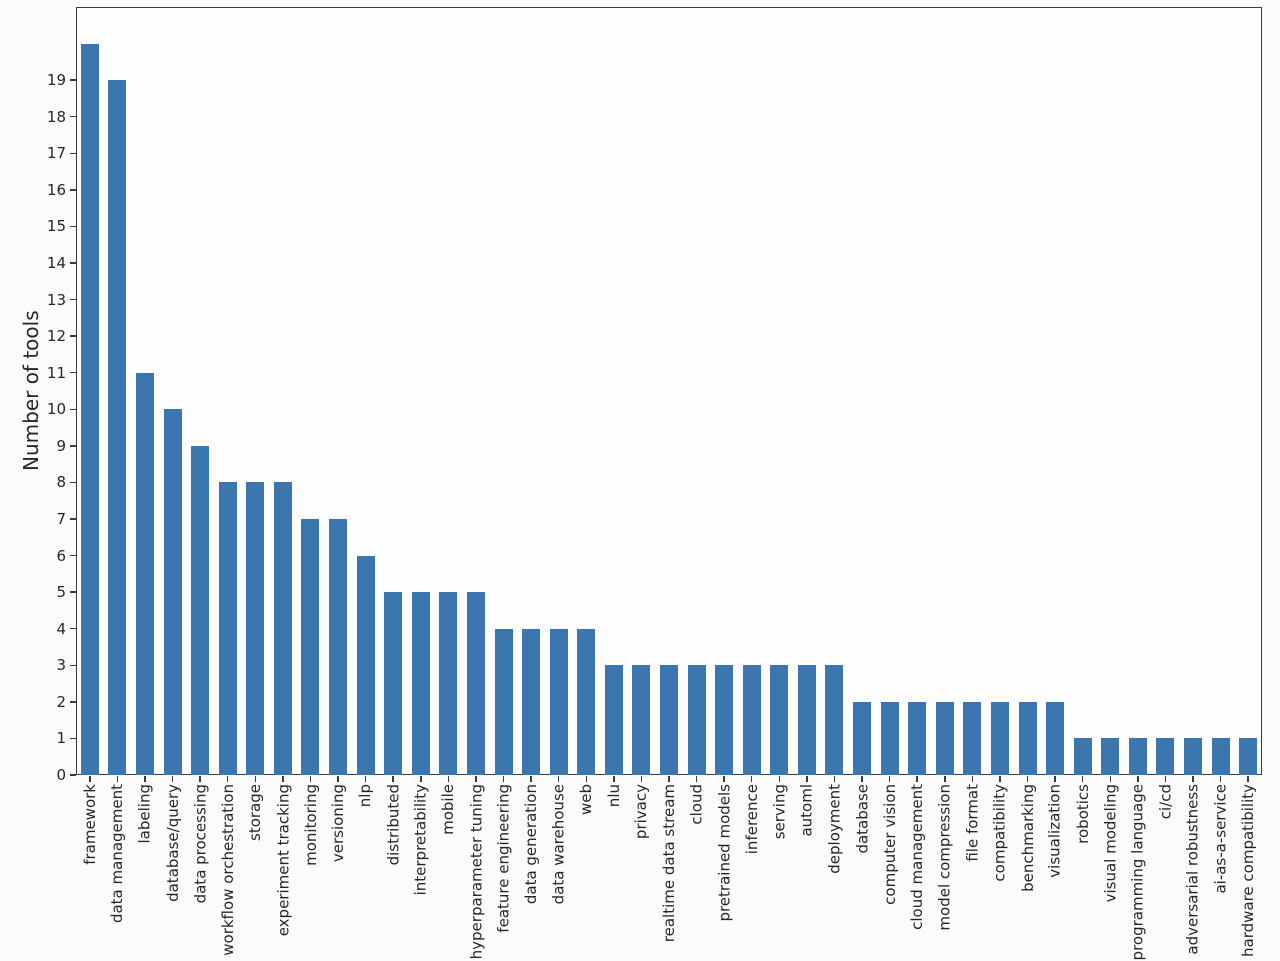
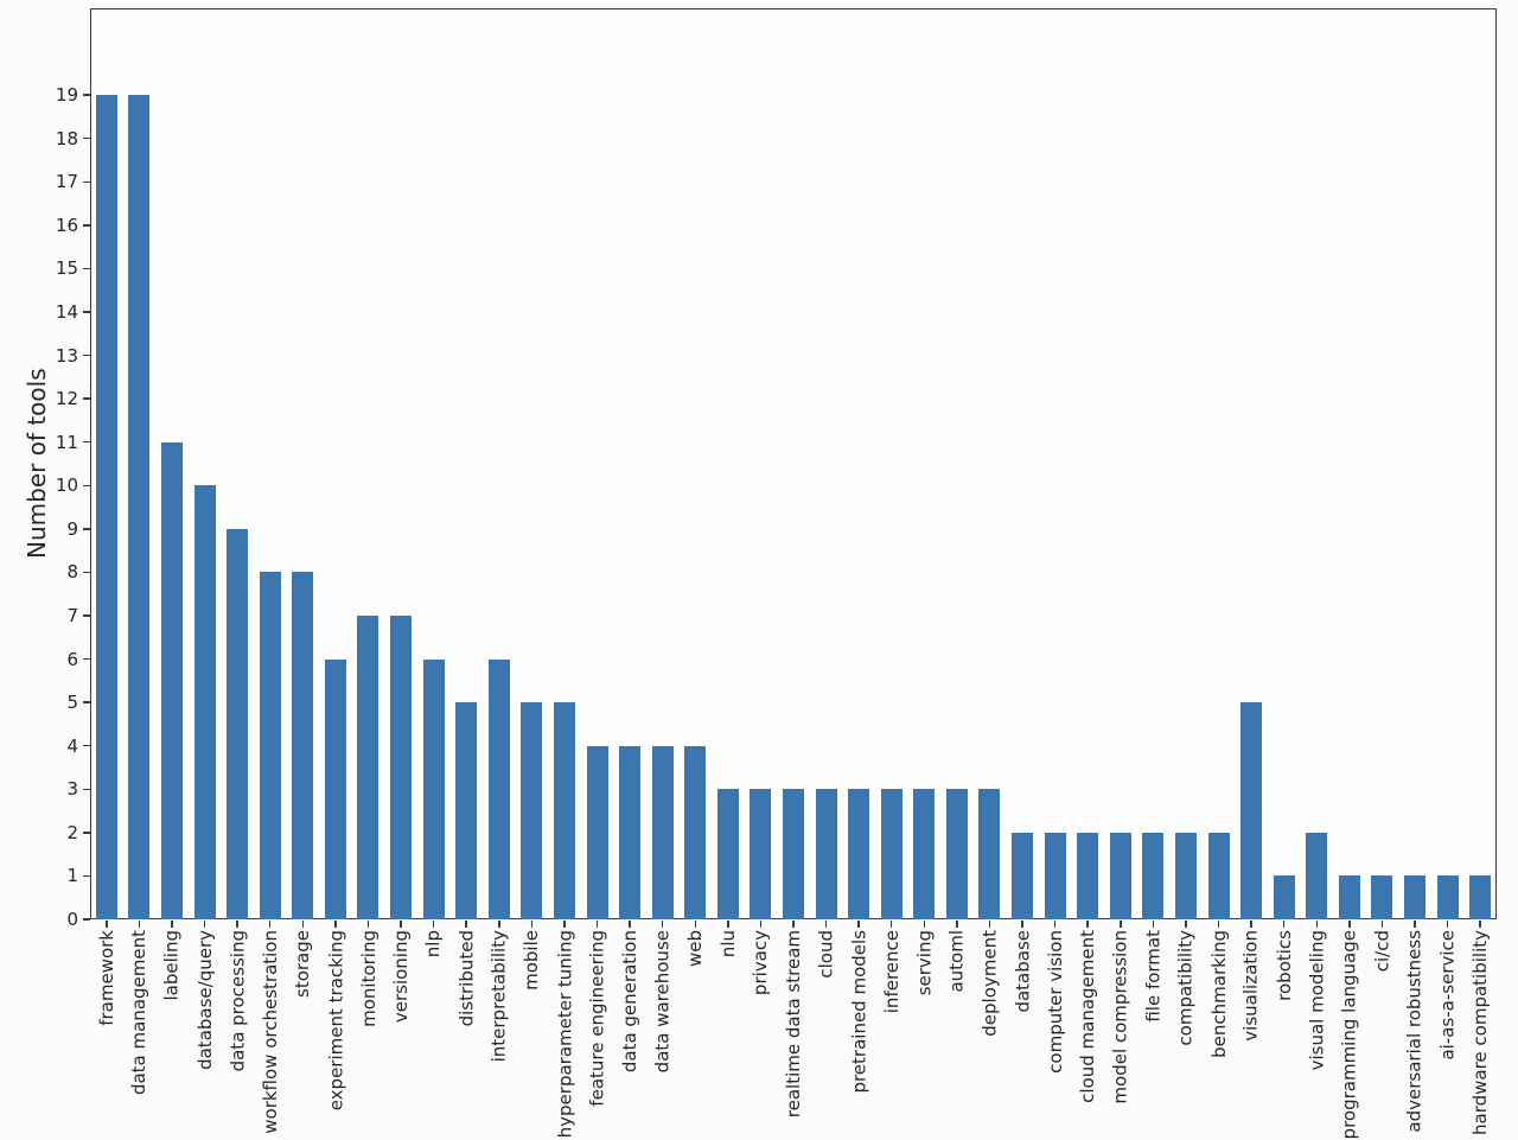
framework: 20 -> 19
experiment tracking: 8 -> 6
interpretability: 5 -> 6
visualization: 2 -> 5
visual modeling: 1 -> 2
